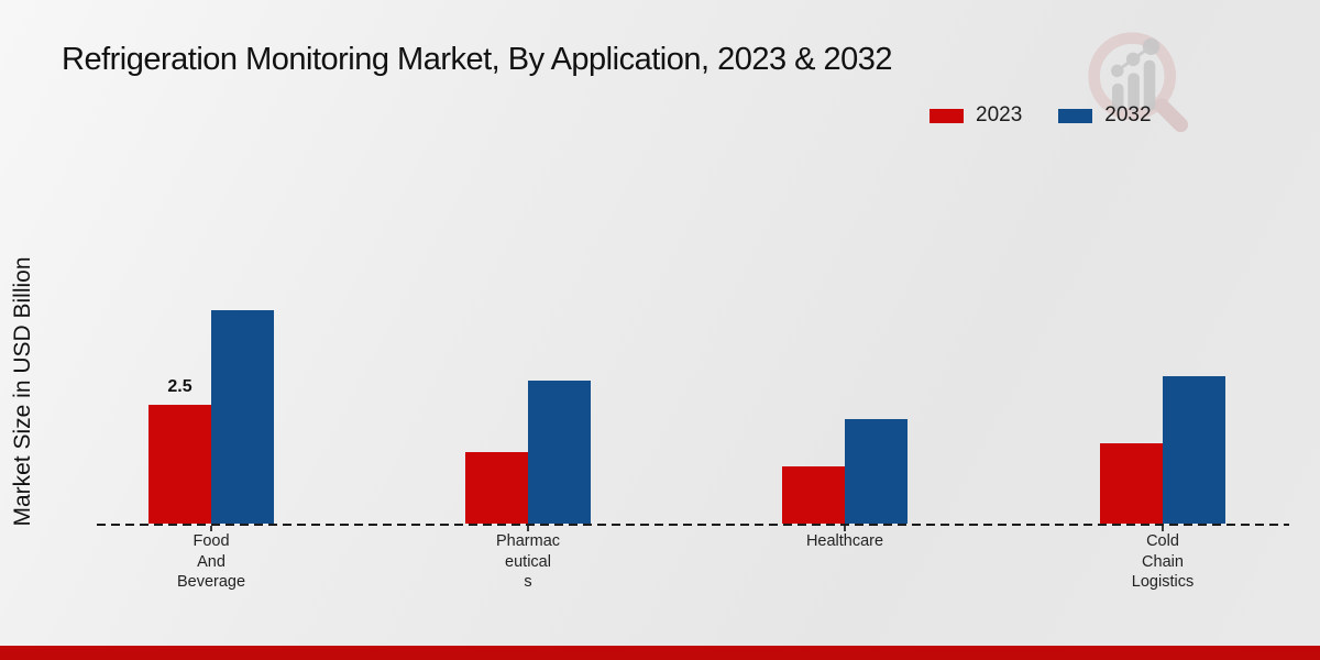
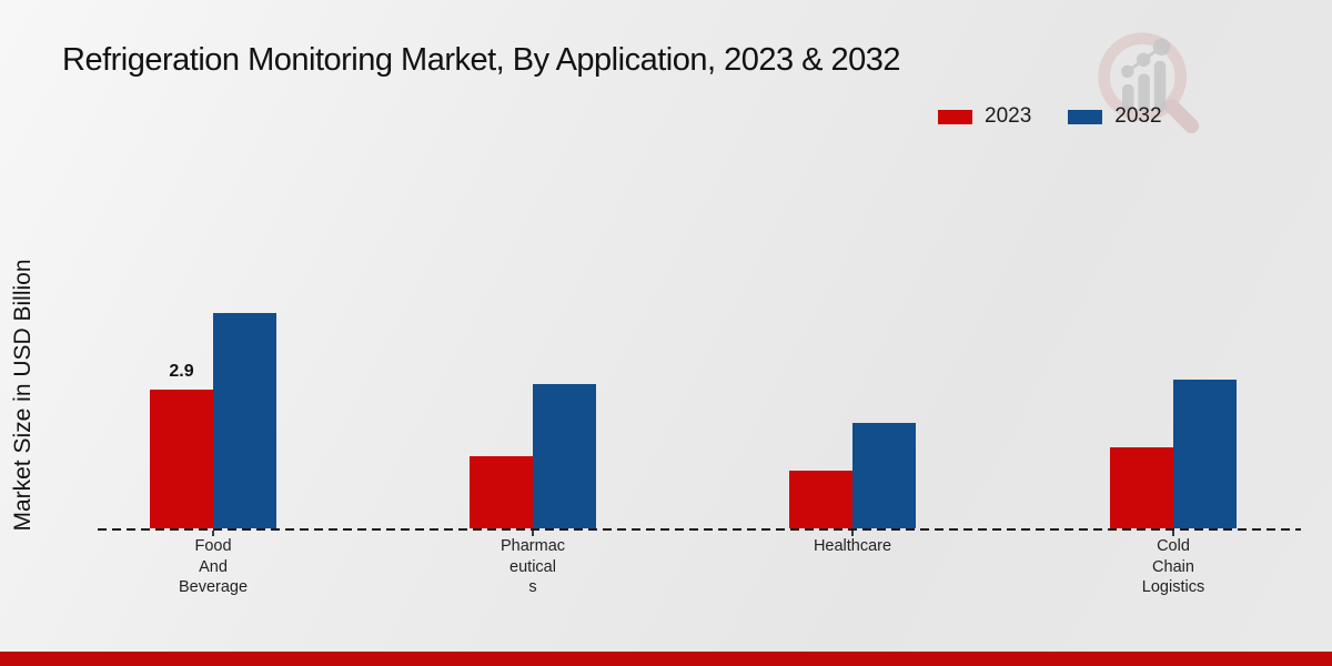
2023/Food And Beverage: 2.5 -> 2.9
